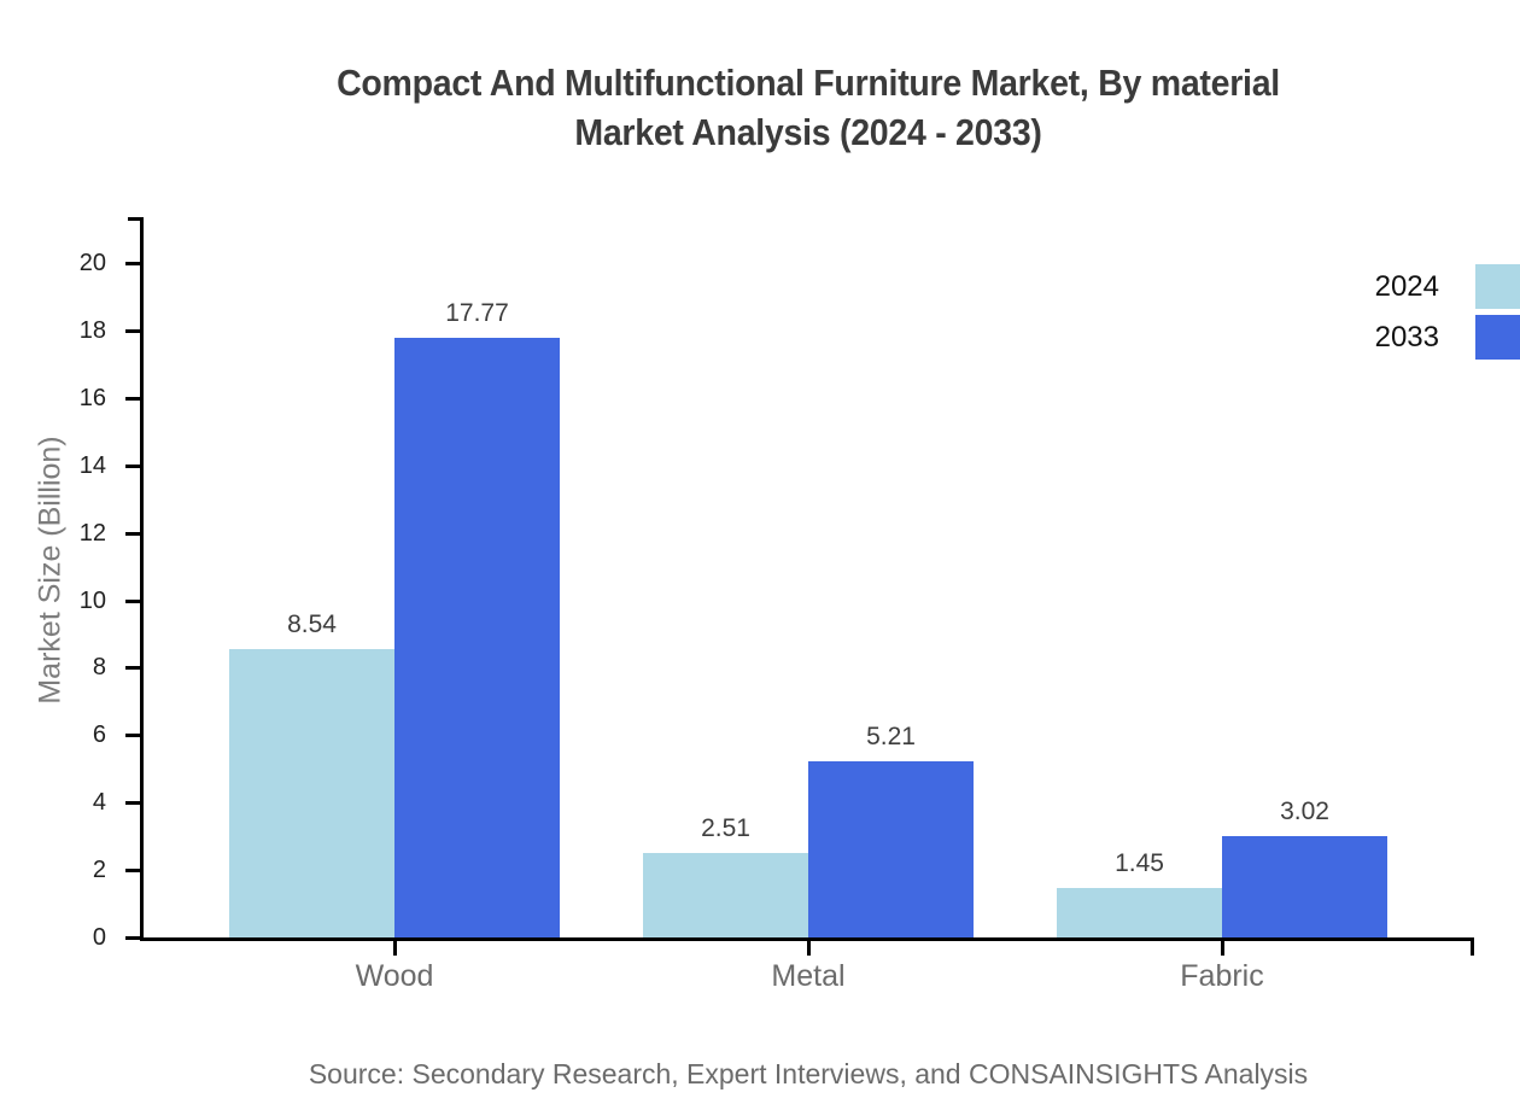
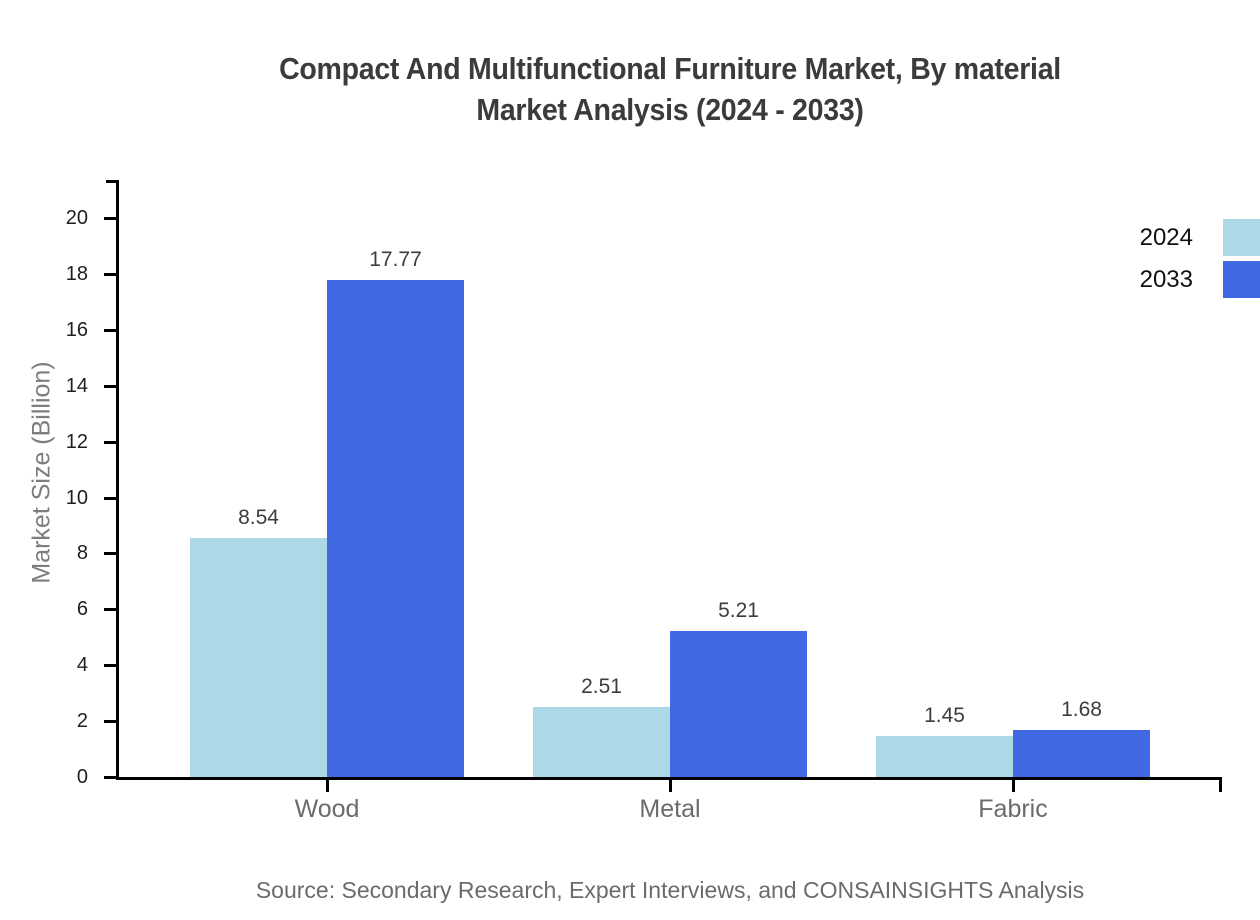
2033/Fabric: 3.02 -> 1.68
